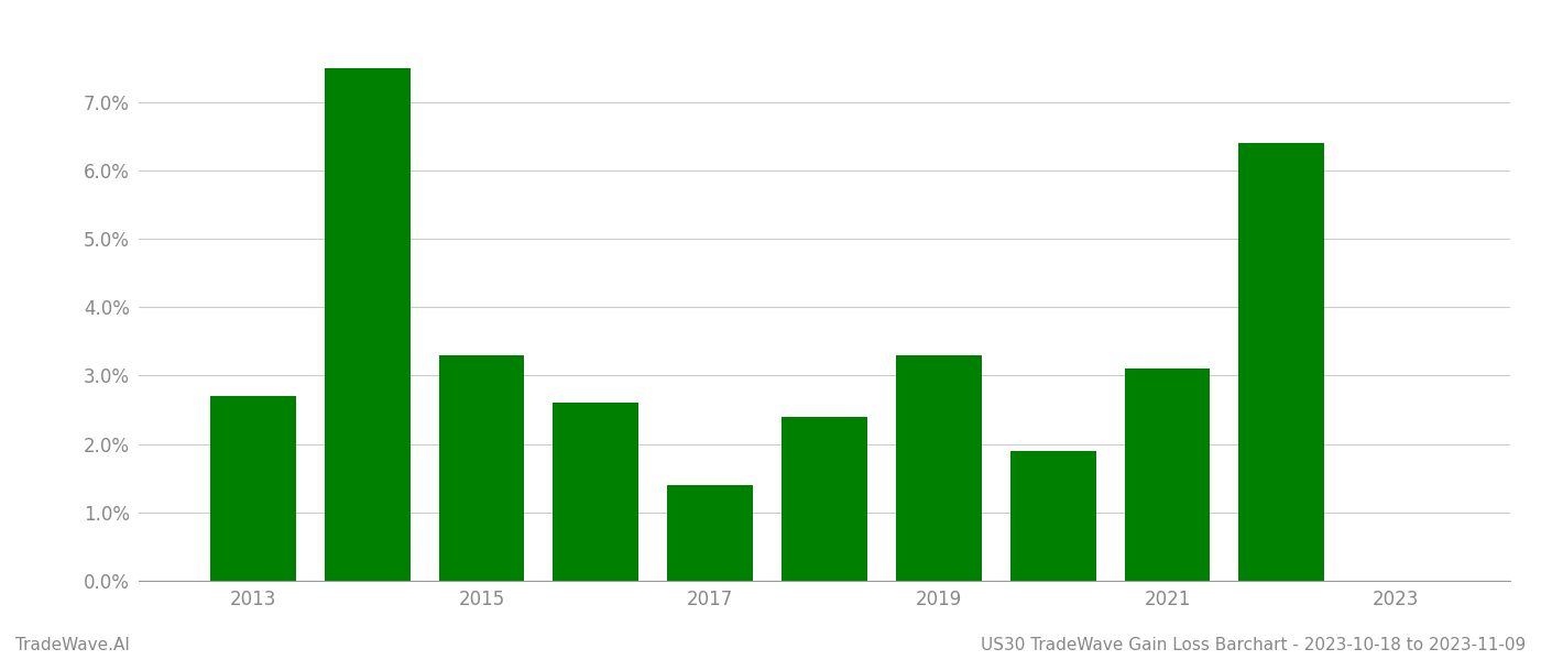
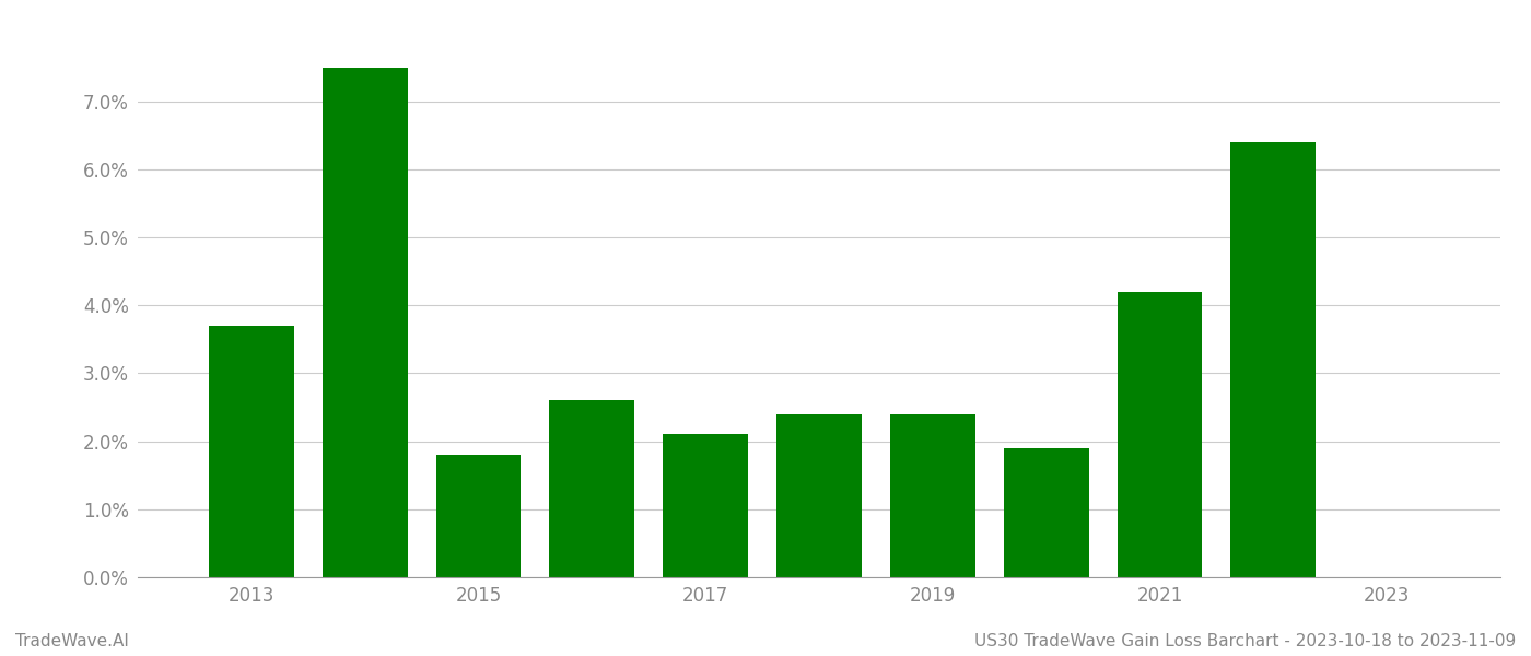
2013: 2.7% -> 3.7%
2015: 3.3% -> 1.8%
2017: 1.4% -> 2.1%
2019: 3.3% -> 2.4%
2021: 3.1% -> 4.2%
